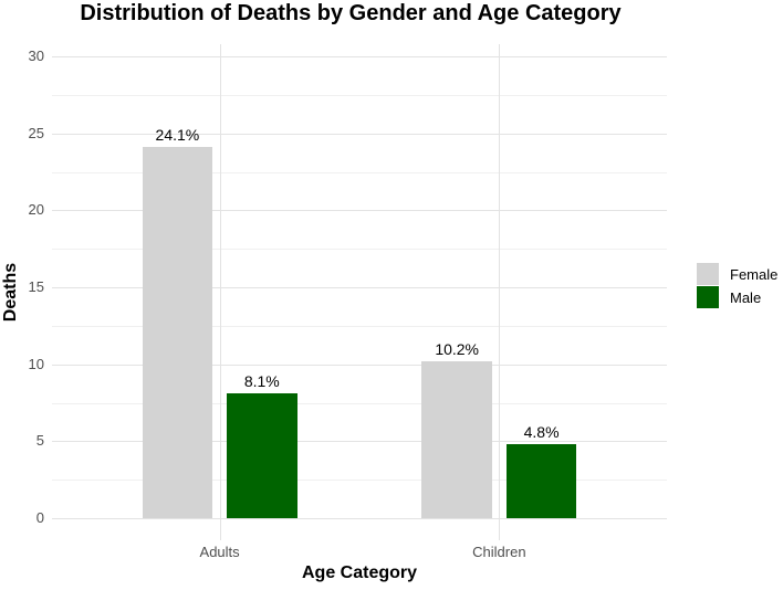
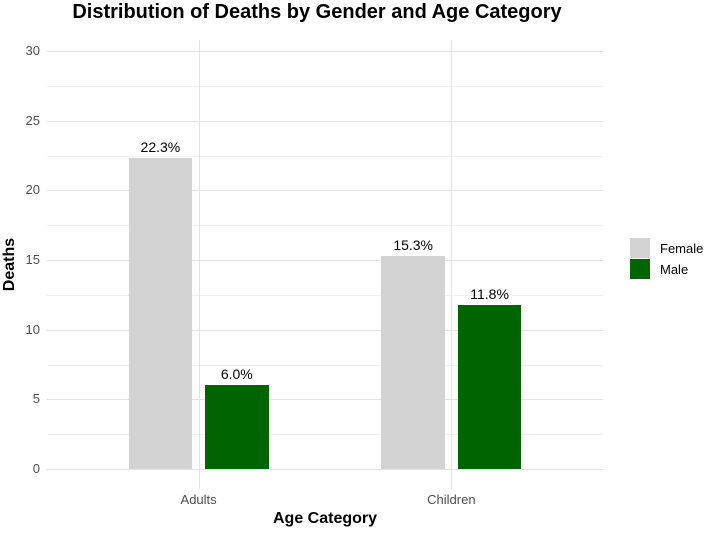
Female/Adults: 24.1% -> 22.3%
Male/Adults: 8.1% -> 6.0%
Female/Children: 10.2% -> 15.3%
Male/Children: 4.8% -> 11.8%
